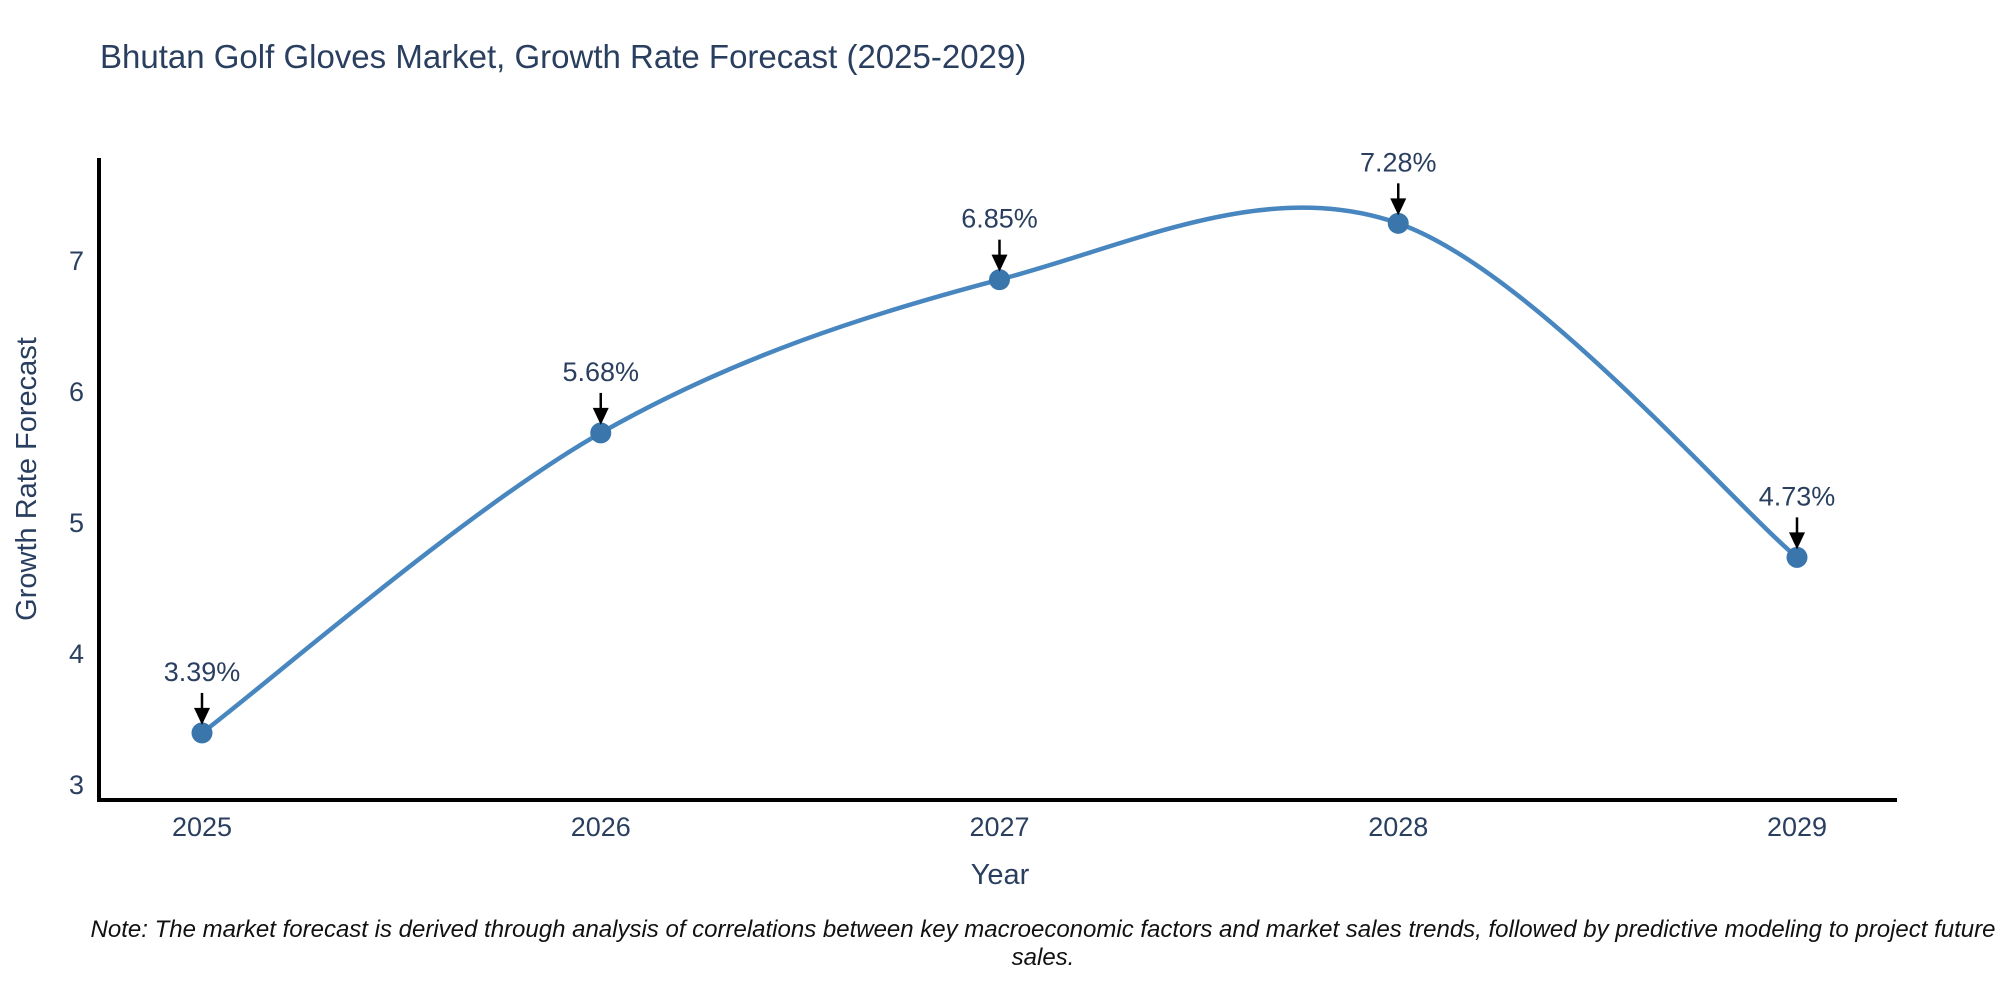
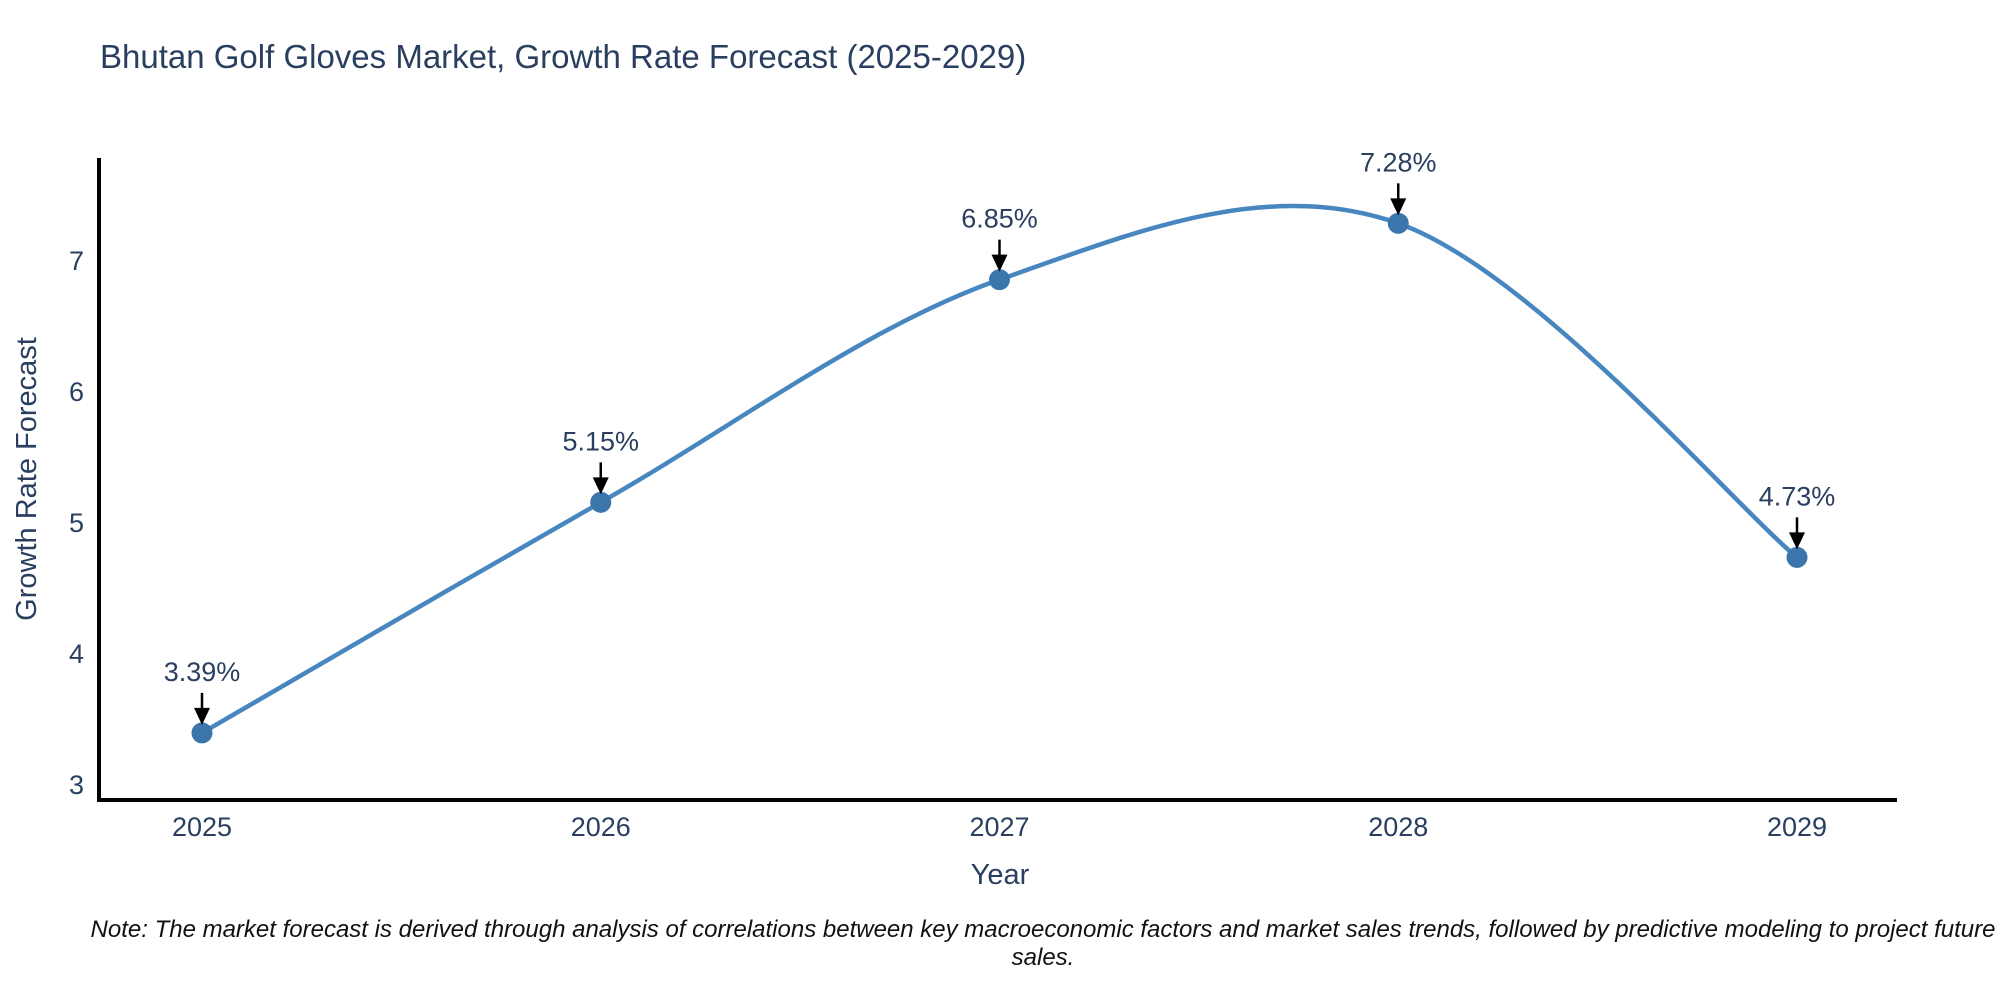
2026: 5.68% -> 5.15%
